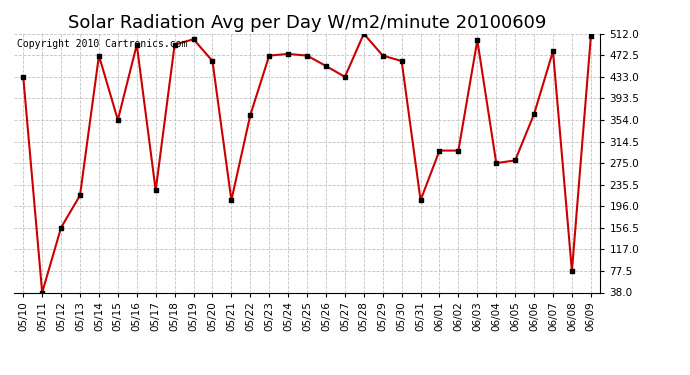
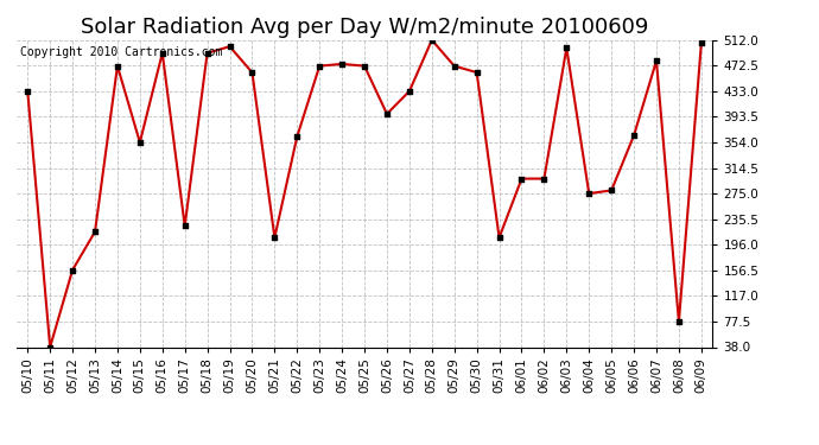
05/26: 453 -> 398
